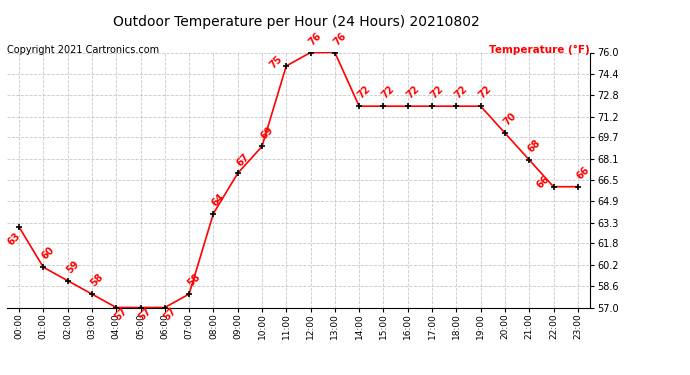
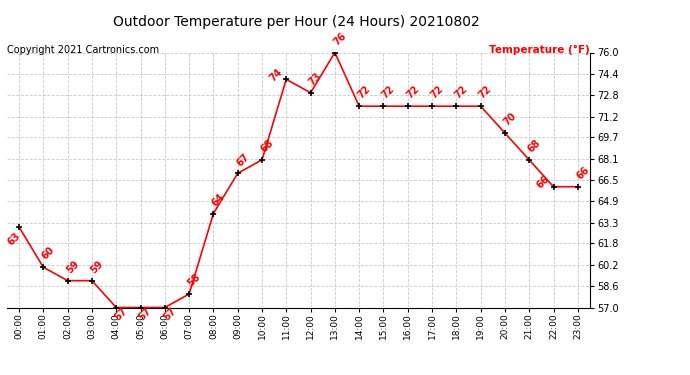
03:00: 58 -> 59
10:00: 69 -> 68
11:00: 75 -> 74
12:00: 76 -> 73
